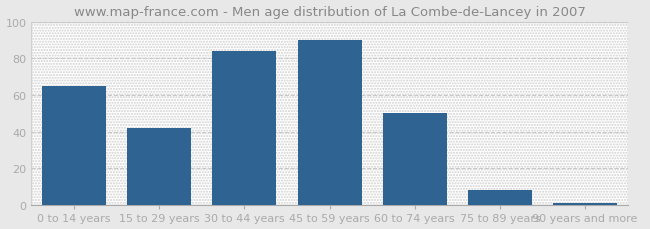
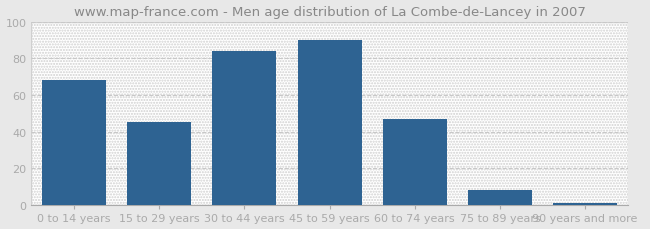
0 to 14 years: 65 -> 68
15 to 29 years: 42 -> 45
60 to 74 years: 50 -> 47
